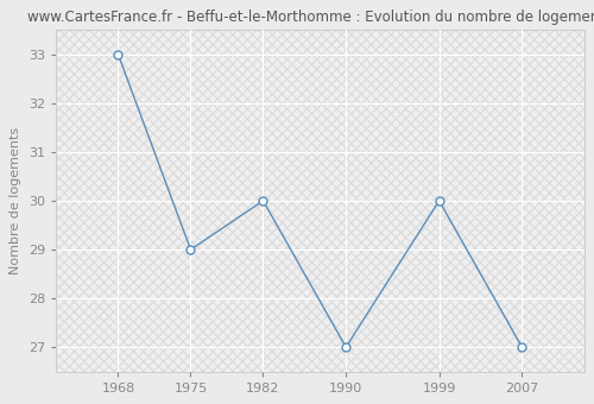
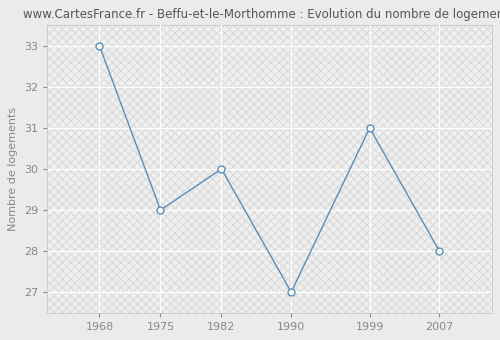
1999: 30 -> 31
2007: 27 -> 28
